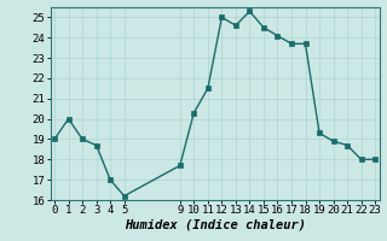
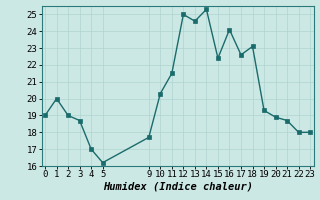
15: 24.5 -> 22.4
17: 23.7 -> 22.6
18: 23.7 -> 23.1
